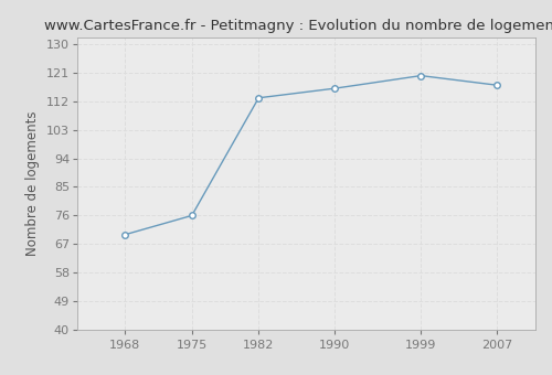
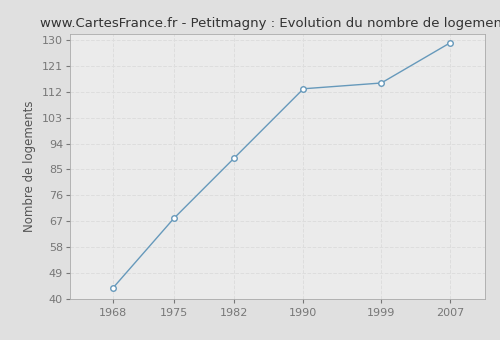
1968: 70 -> 44
1975: 76 -> 68
1982: 113 -> 89
1990: 116 -> 113
1999: 120 -> 115
2007: 117 -> 129
